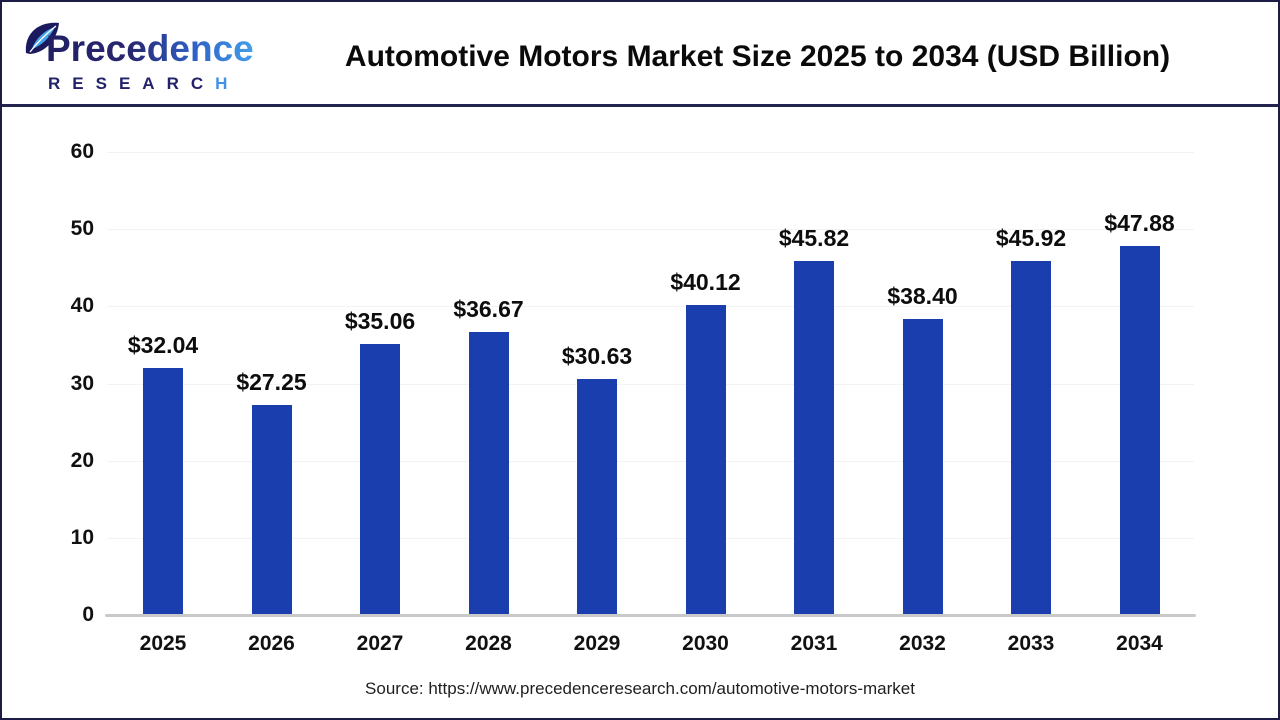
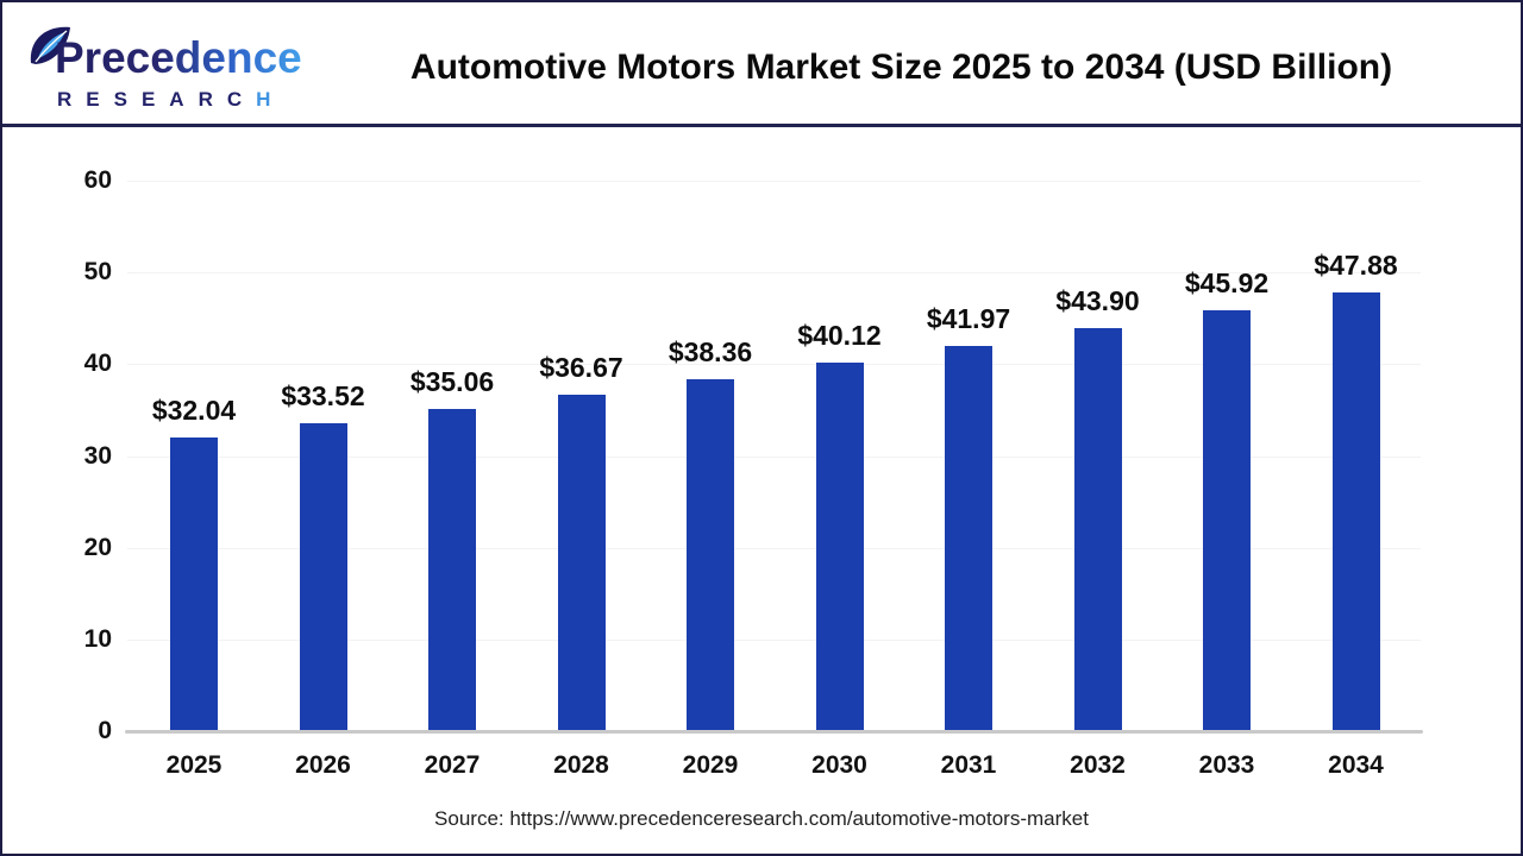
2026: $27.25 -> $33.52
2029: $30.63 -> $38.36
2031: $45.82 -> $41.97
2032: $38.40 -> $43.90
